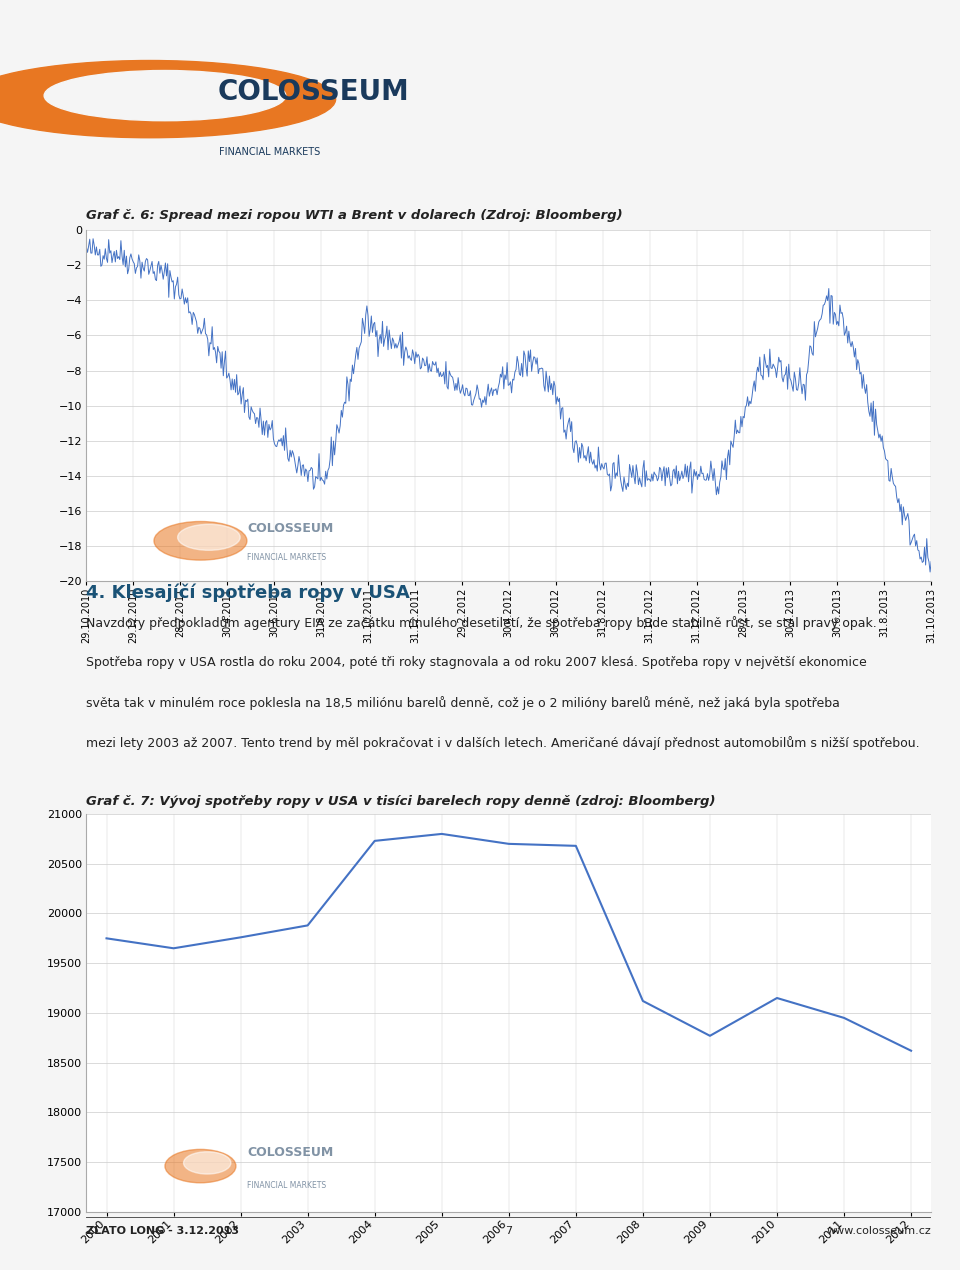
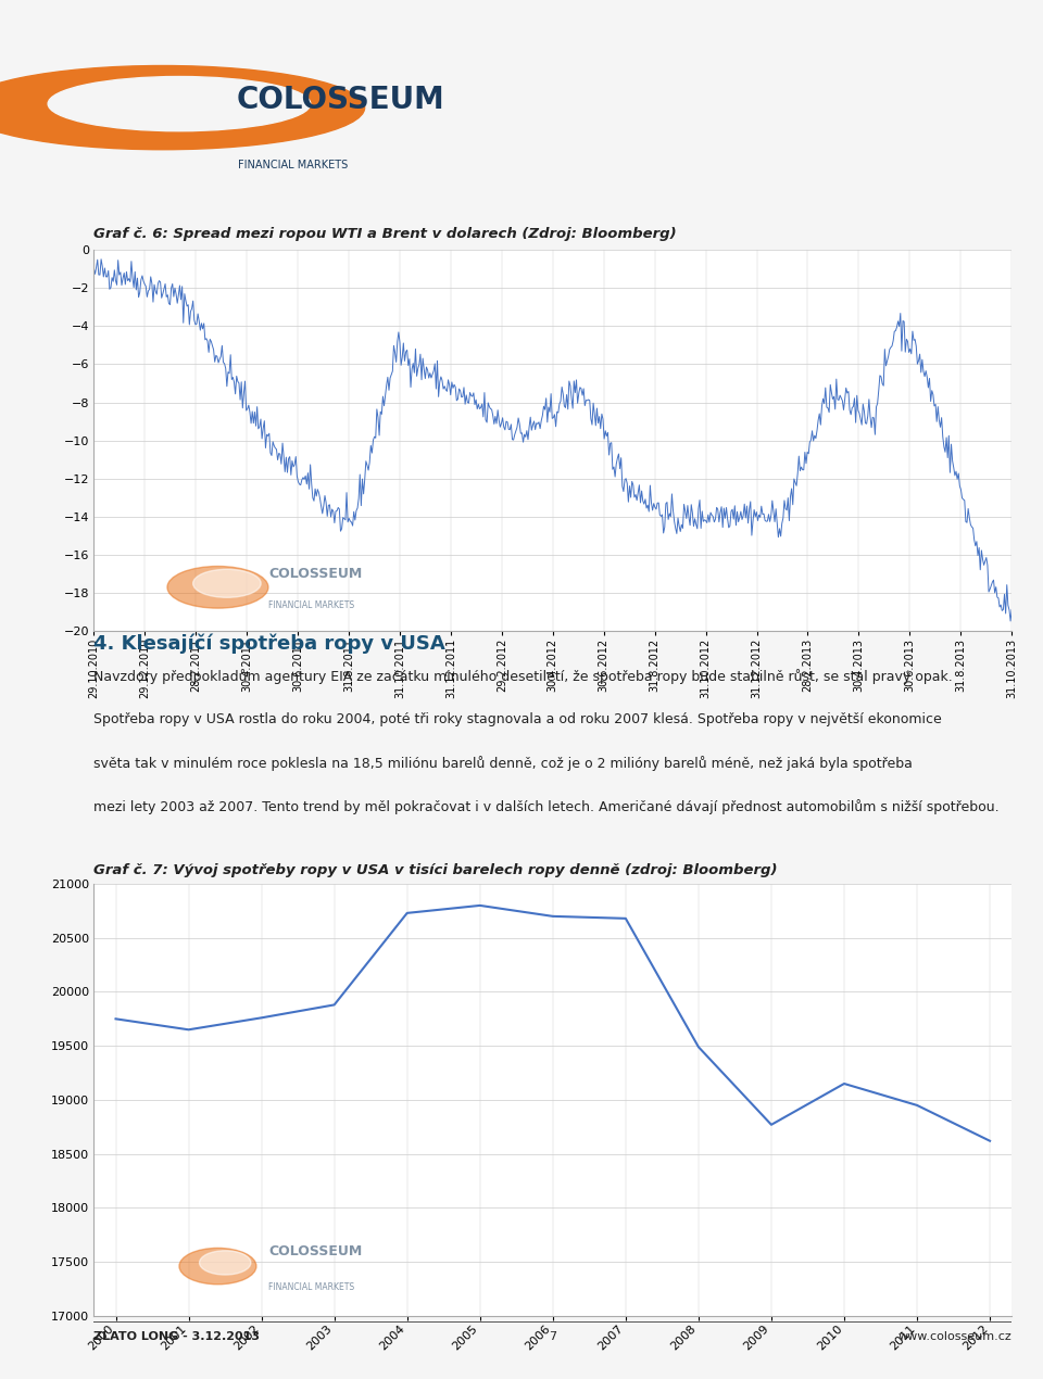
2008: 19120 -> 19490
